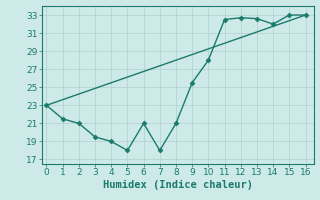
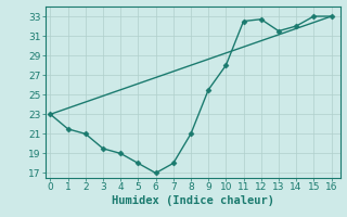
6: 21.0 -> 17.0
13: 32.6 -> 31.5
